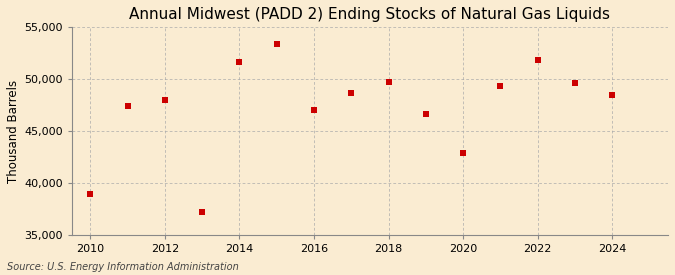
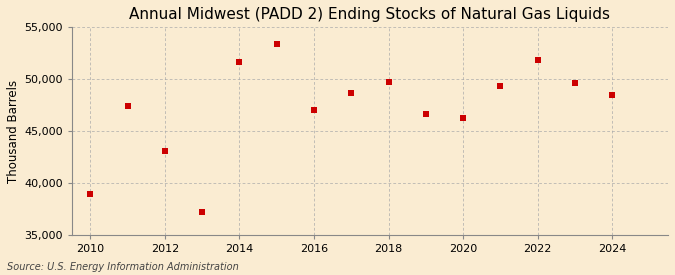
2012: 48,000 -> 43,100
2020: 42,900 -> 46,300
